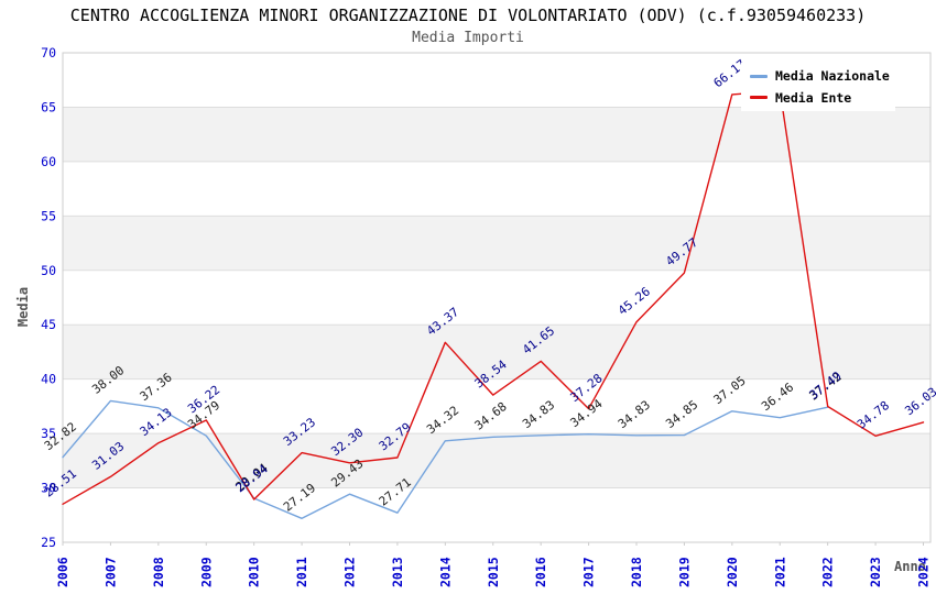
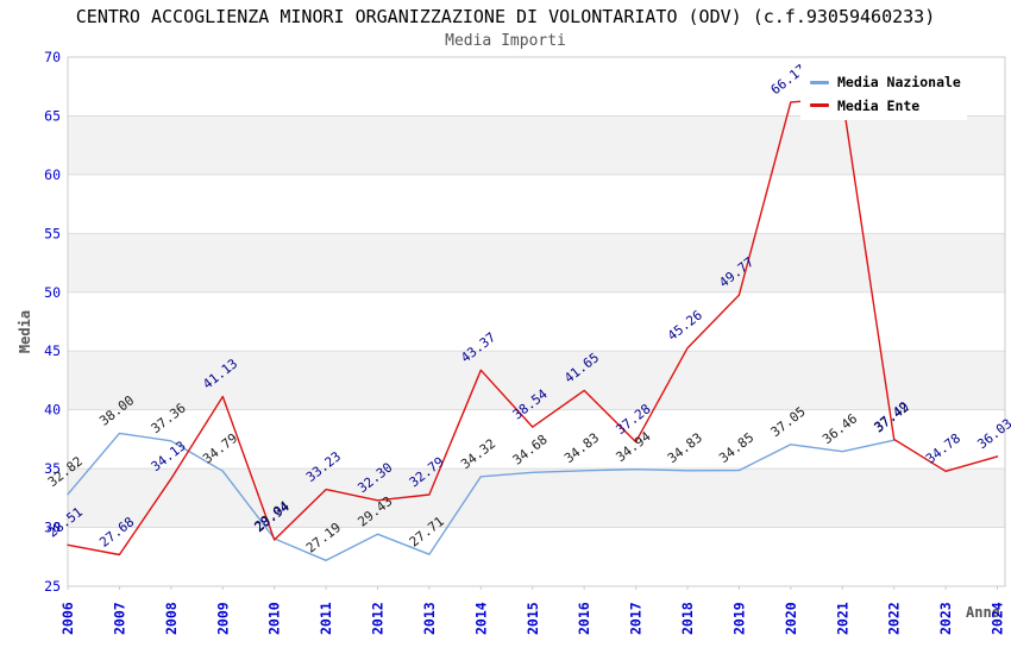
Media Ente/2007: 31.03 -> 27.68
Media Ente/2009: 36.22 -> 41.13
